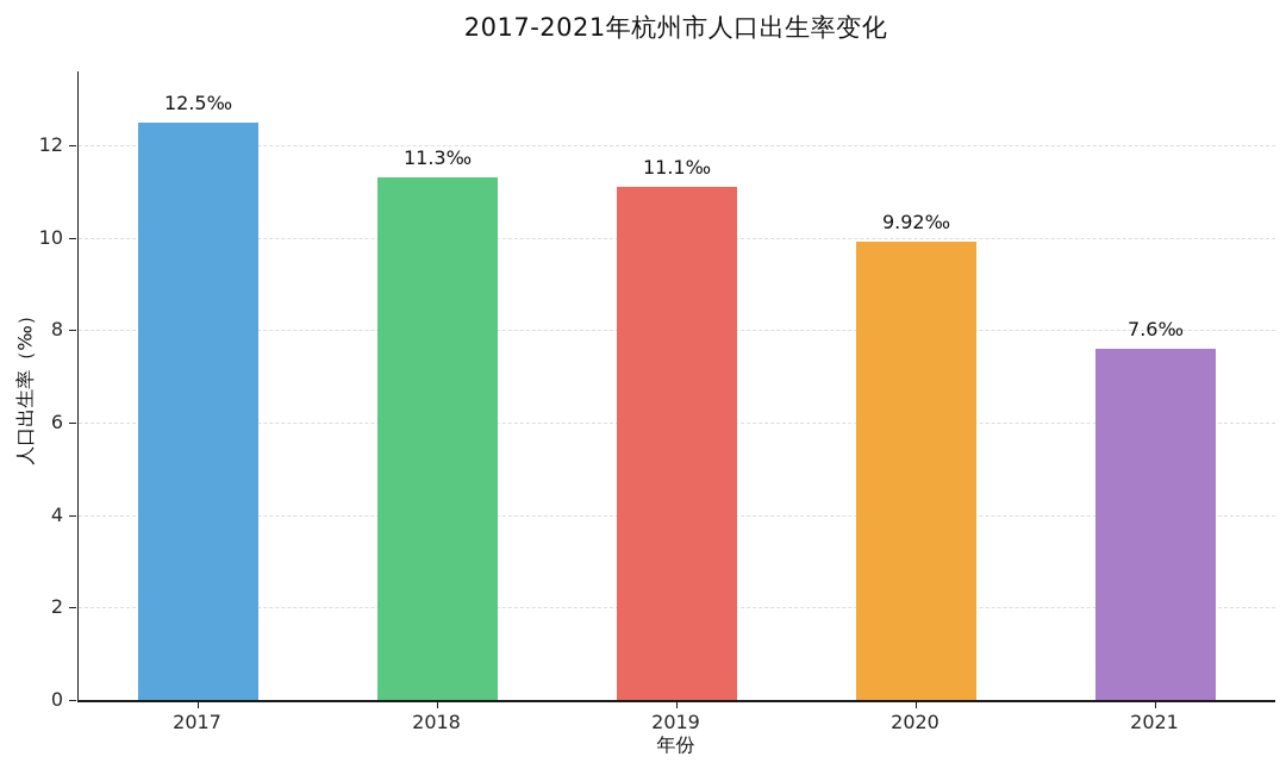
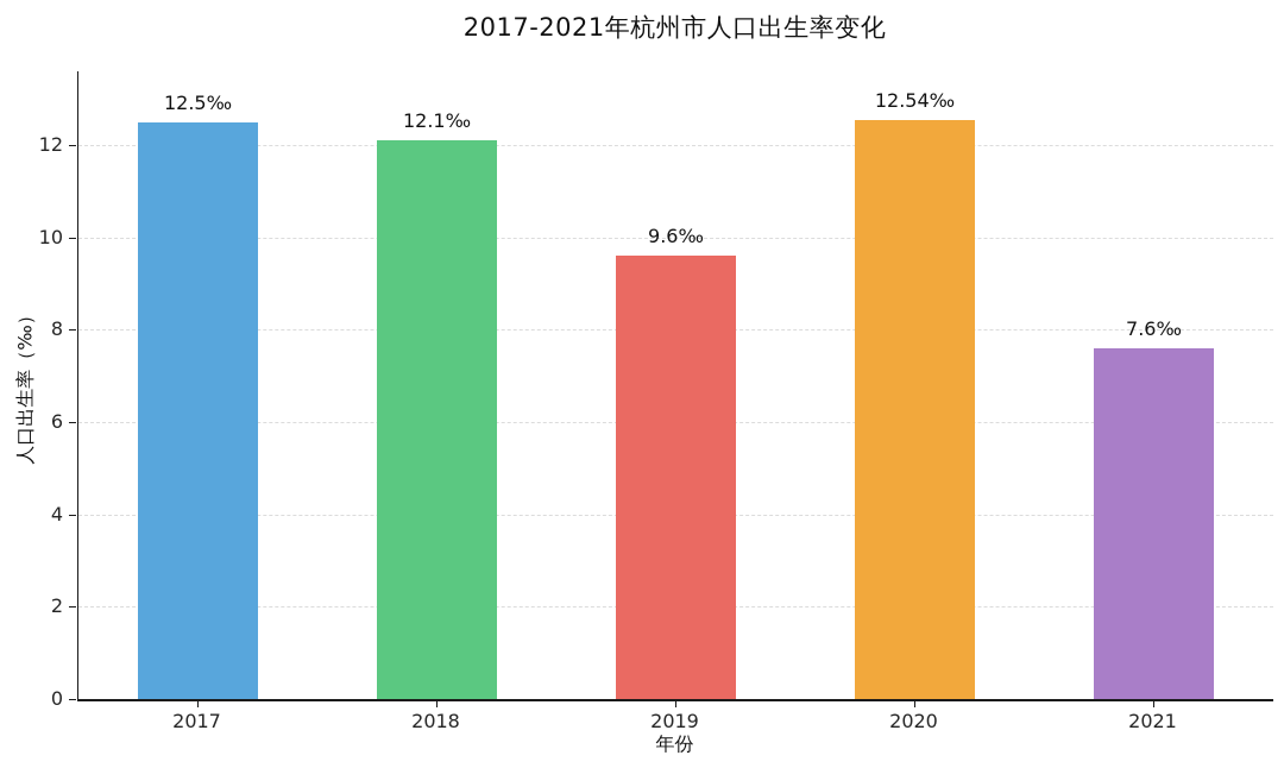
2018: 11.3 -> 12.1
2019: 11.1 -> 9.6
2020: 9.92 -> 12.54
